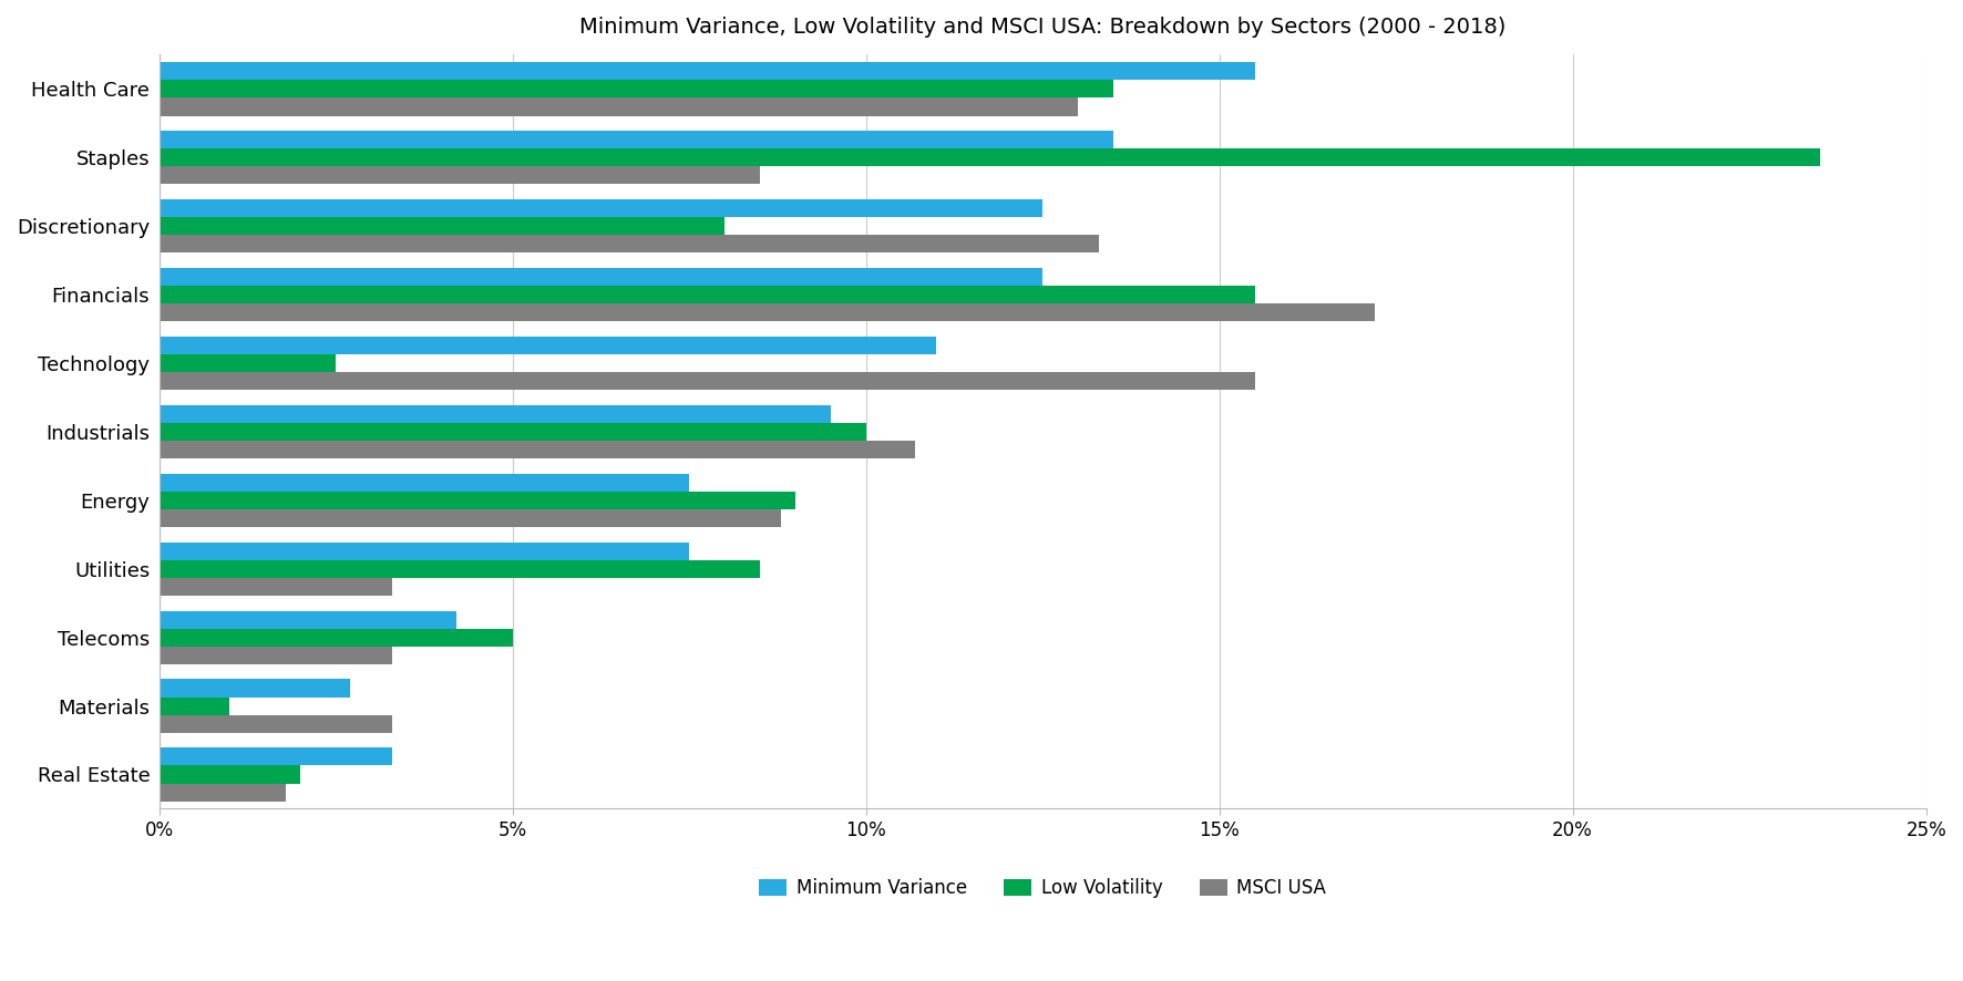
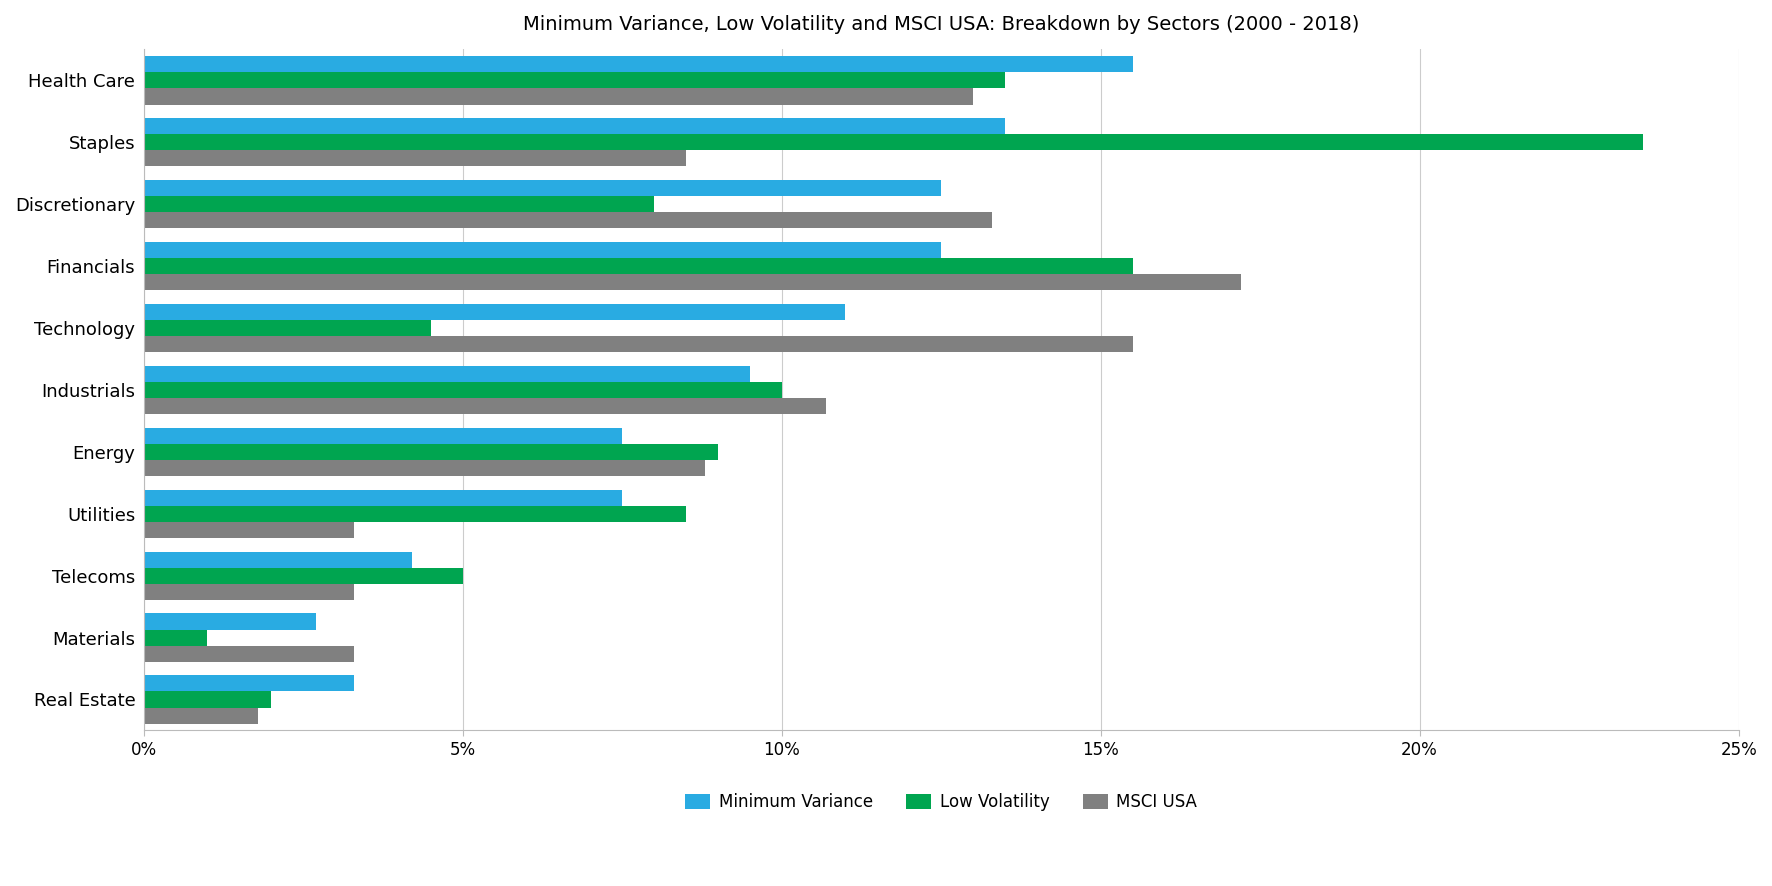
Low Volatility/Technology: 2.5% -> 4.5%
